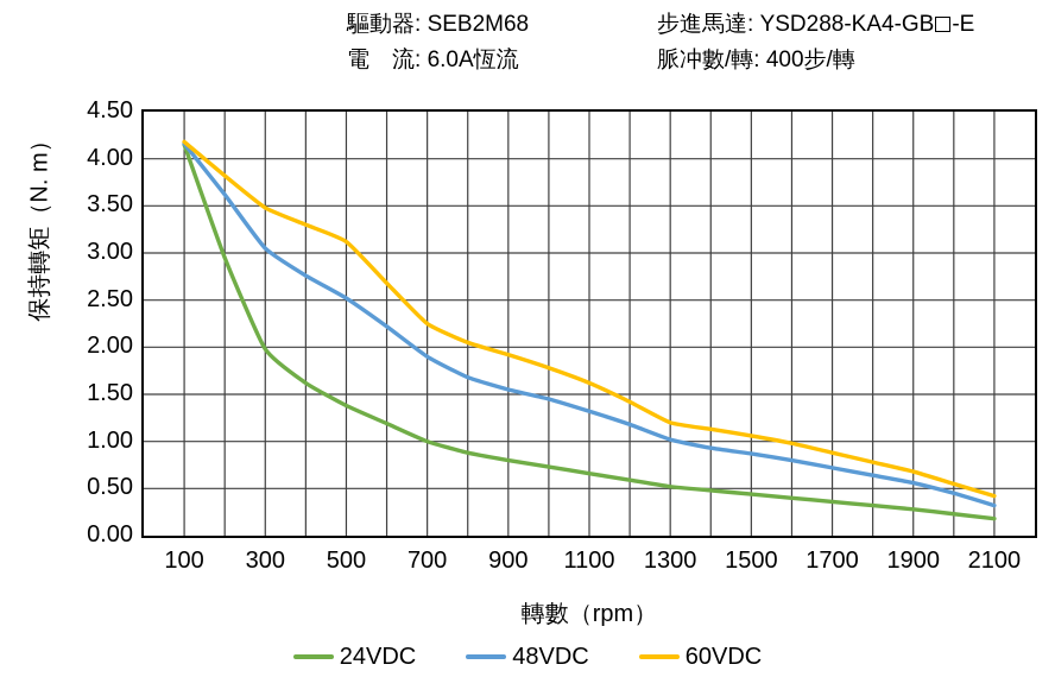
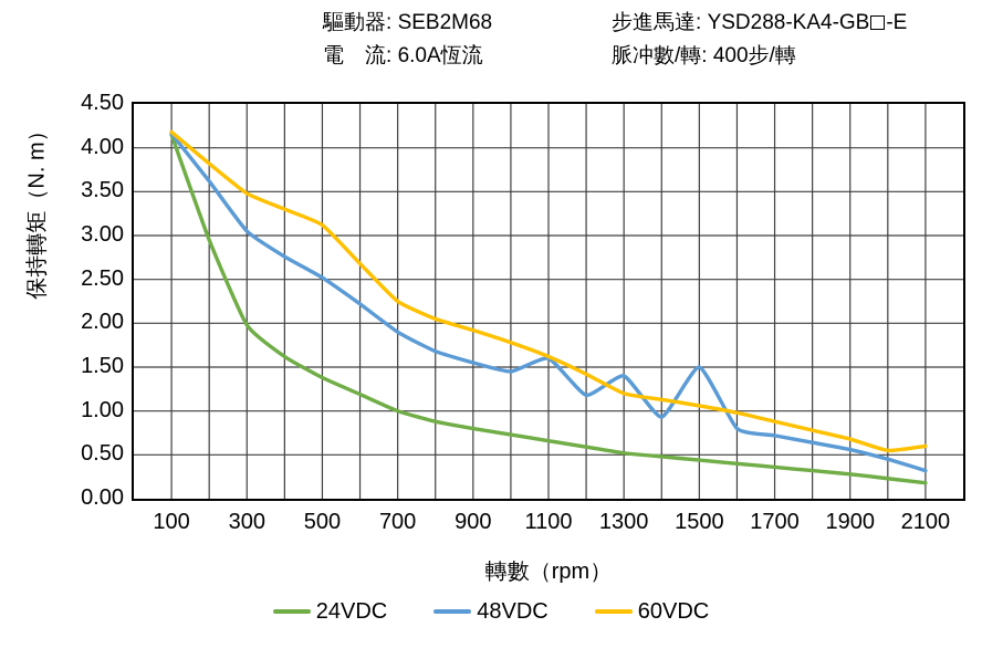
48VDC/1100: 1.3 -> 1.6
48VDC/1300: 1.0 -> 1.4
48VDC/1500: 0.9 -> 1.5
60VDC/2100: 0.4 -> 0.6
